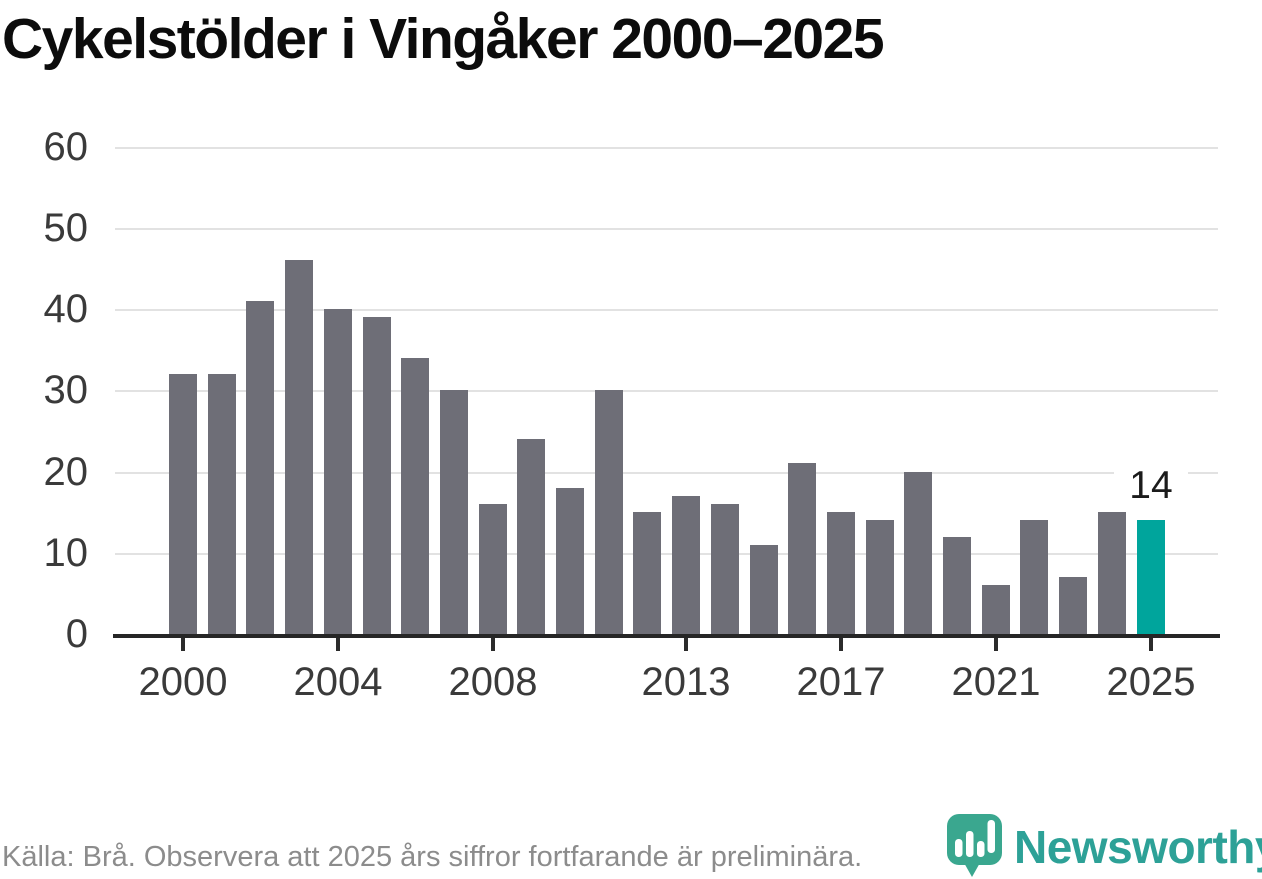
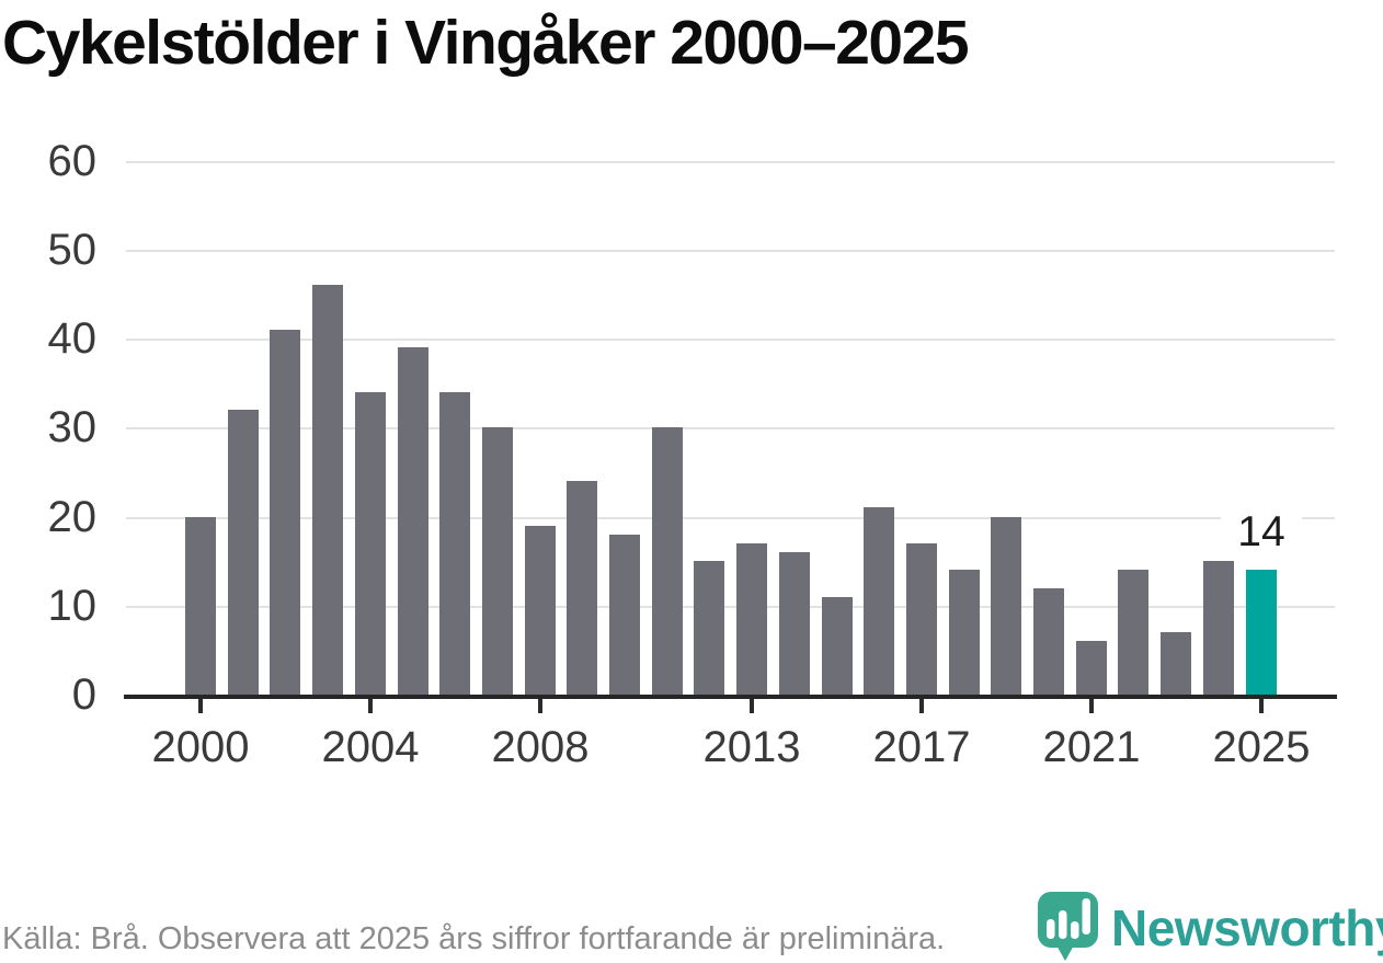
2000: 32 -> 20
2004: 40 -> 34
2008: 16 -> 19
2017: 15 -> 17
